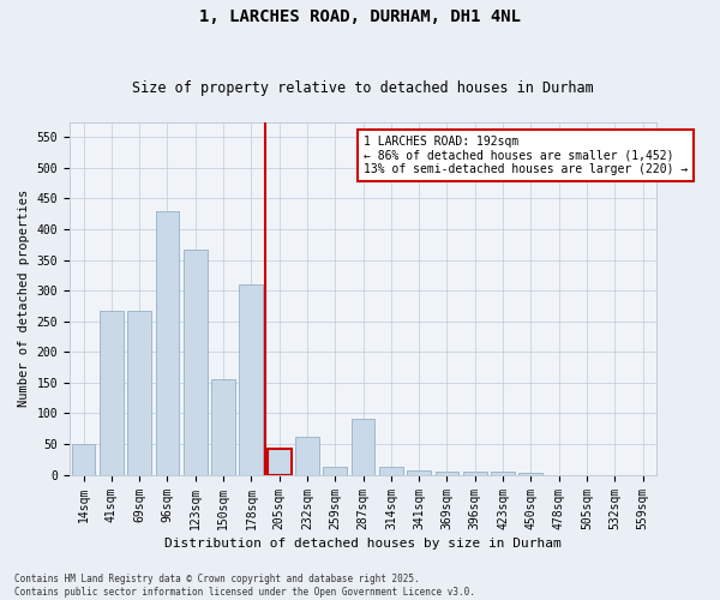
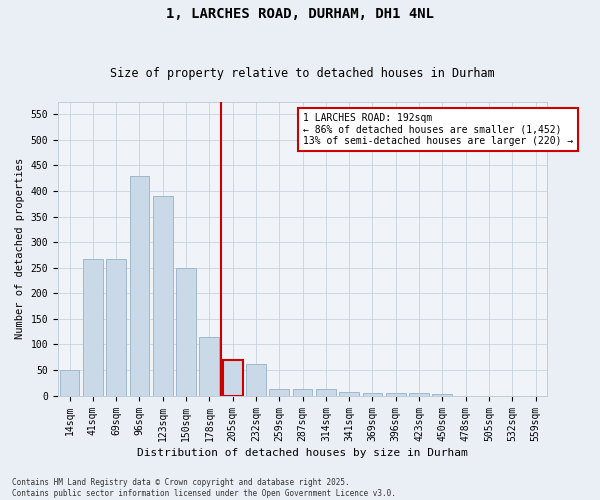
123sqm: 366 -> 390
150sqm: 156 -> 250
178sqm: 310 -> 115
205sqm: 42 -> 70
287sqm: 92 -> 12
